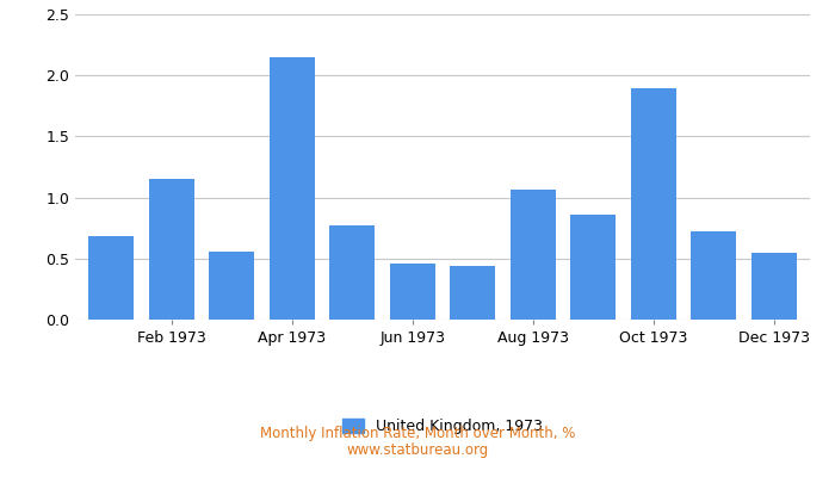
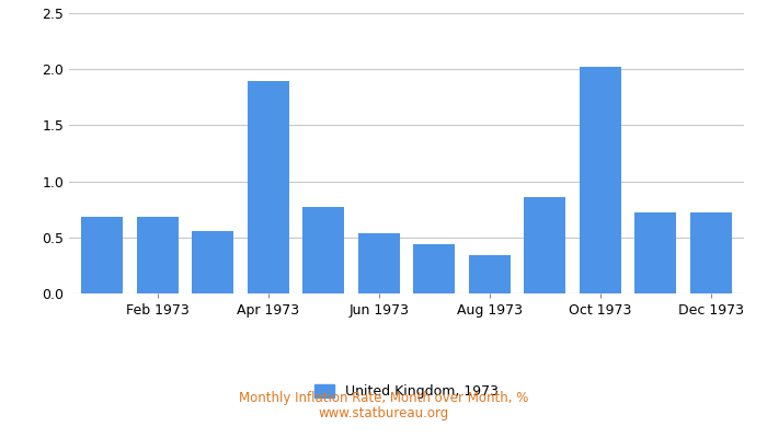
Feb 1973: 1.15 -> 0.68
Apr 1973: 2.15 -> 1.89
Jun 1973: 0.46 -> 0.54
Aug 1973: 1.06 -> 0.34
Oct 1973: 1.89 -> 2.02
Dec 1973: 0.55 -> 0.72
